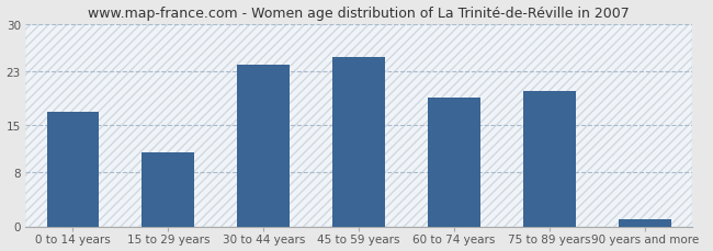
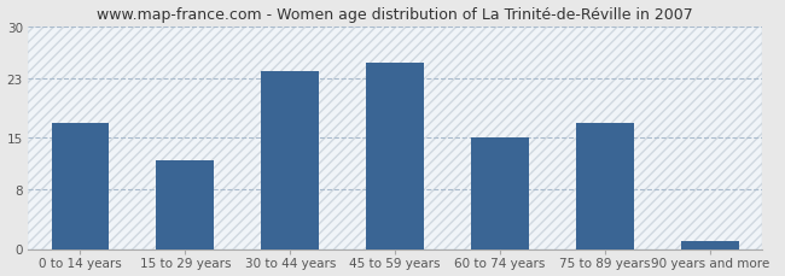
15 to 29 years: 11 -> 12
60 to 74 years: 19 -> 15
75 to 89 years: 20 -> 17
